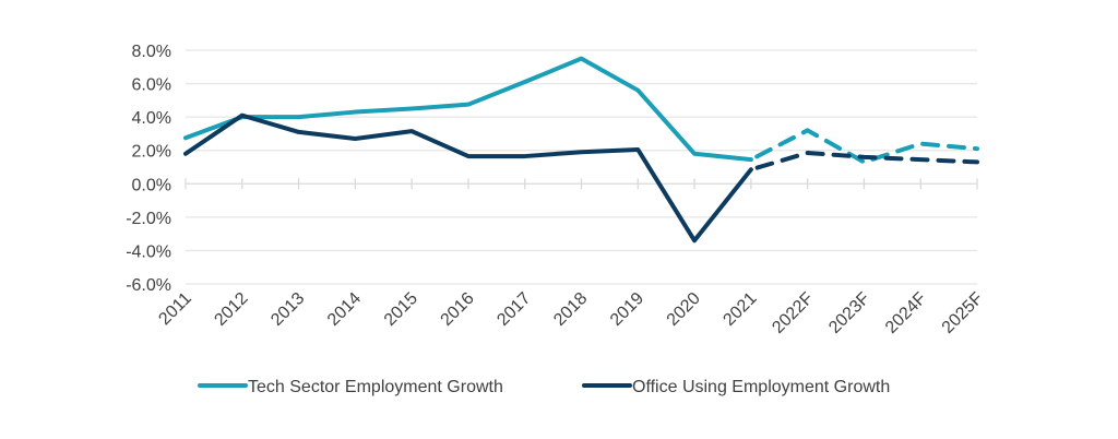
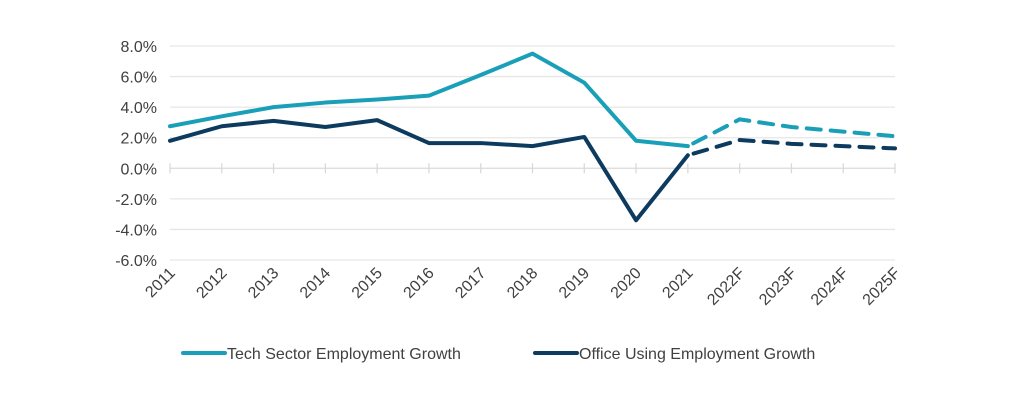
Tech Sector Employment Growth/2012: 4.0% -> 3.4%
Office Using Employment Growth/2012: 4.1% -> 2.8%
Office Using Employment Growth/2018: 1.9% -> 1.4%
Tech Sector Employment Growth/2023F: 1.3% -> 2.7%
